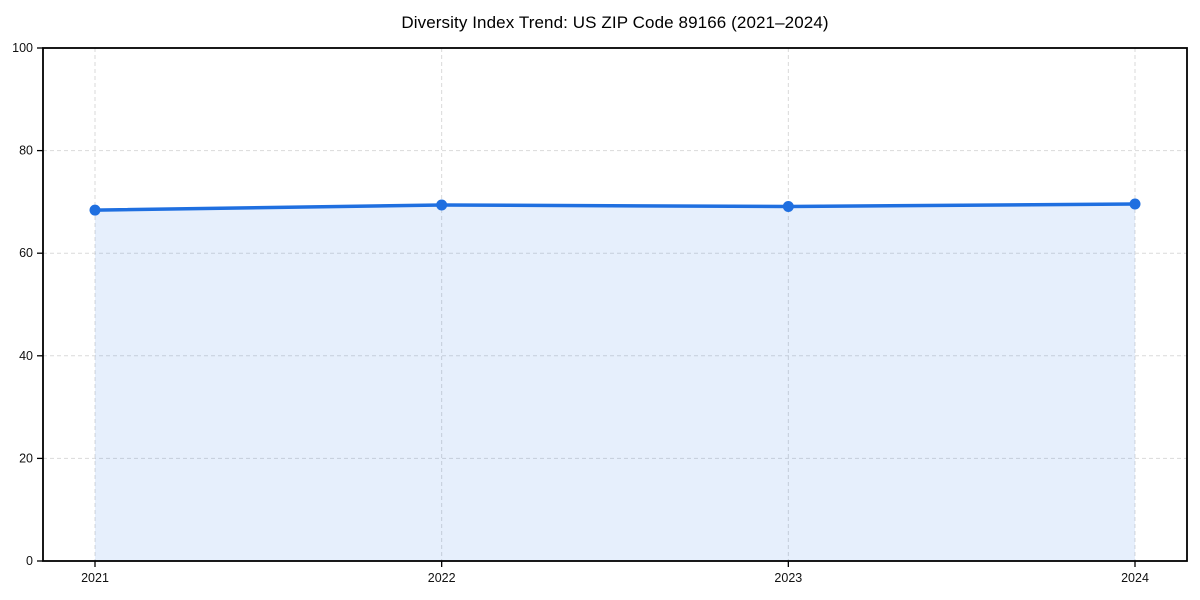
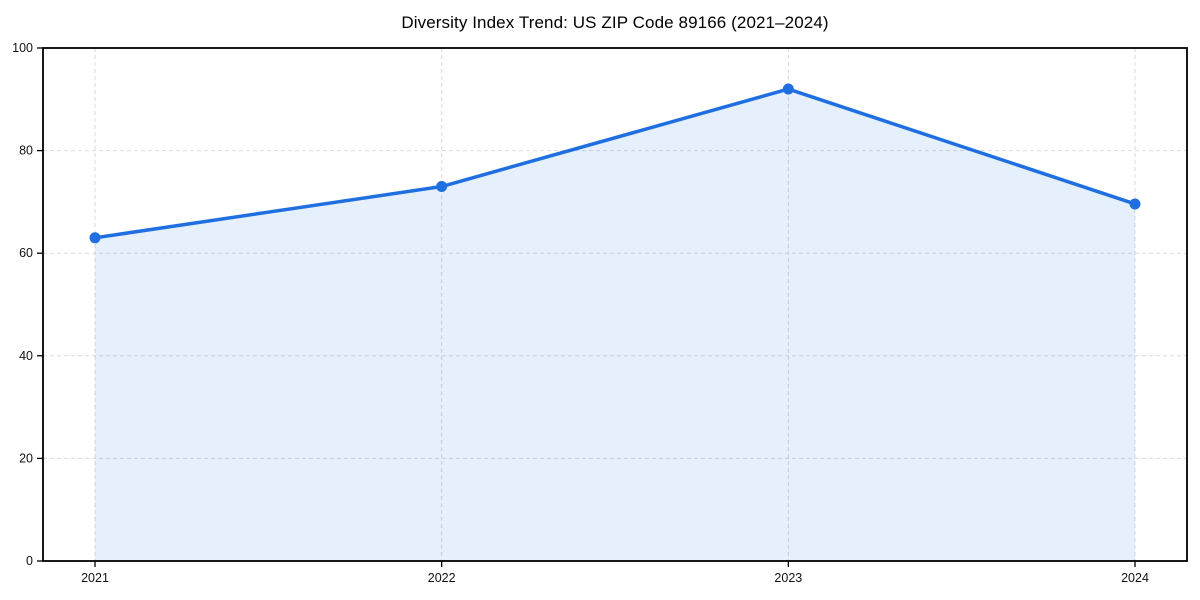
2021: 68 -> 63
2022: 69 -> 73
2023: 69 -> 92
